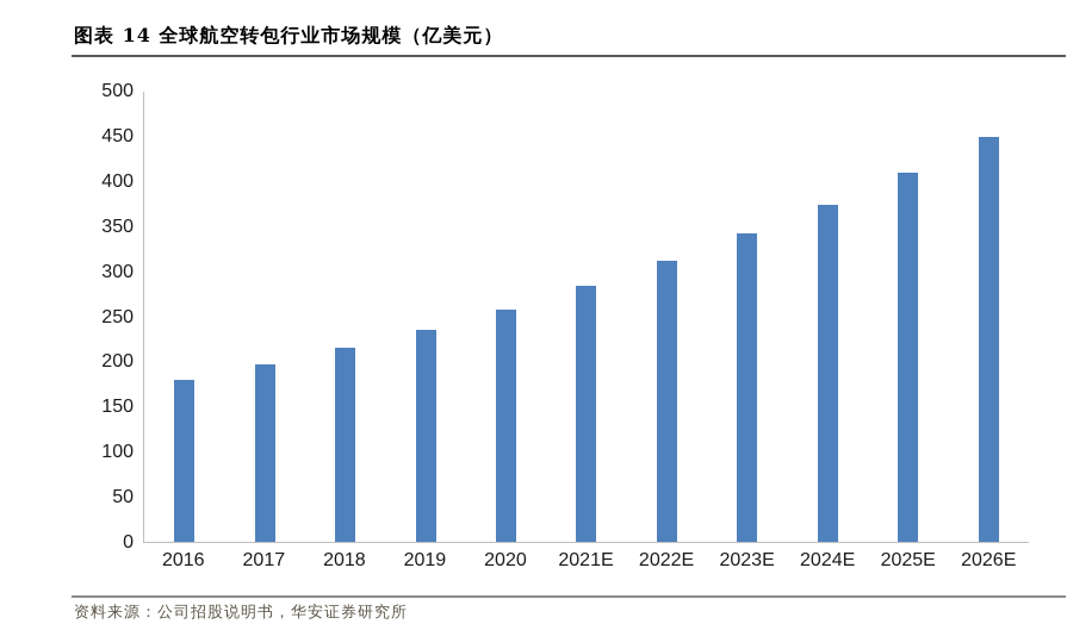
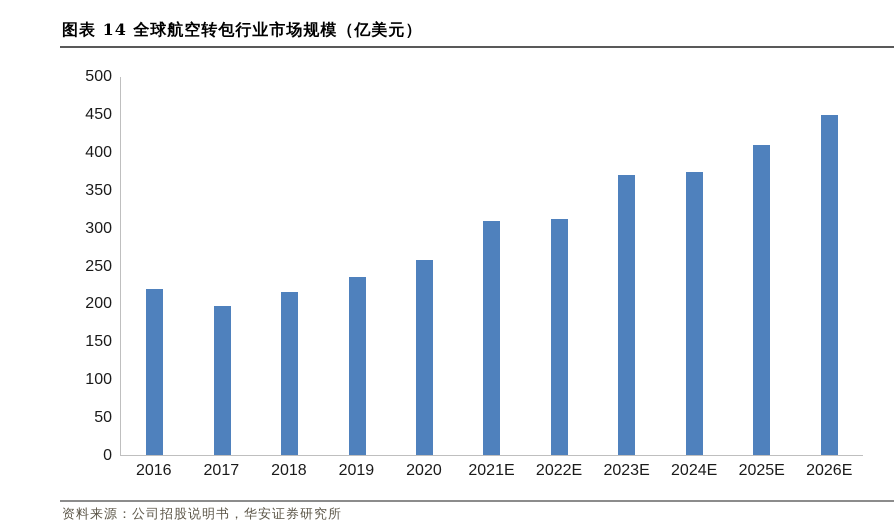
2016: 180 -> 220
2021E: 280 -> 310
2023E: 340 -> 370
